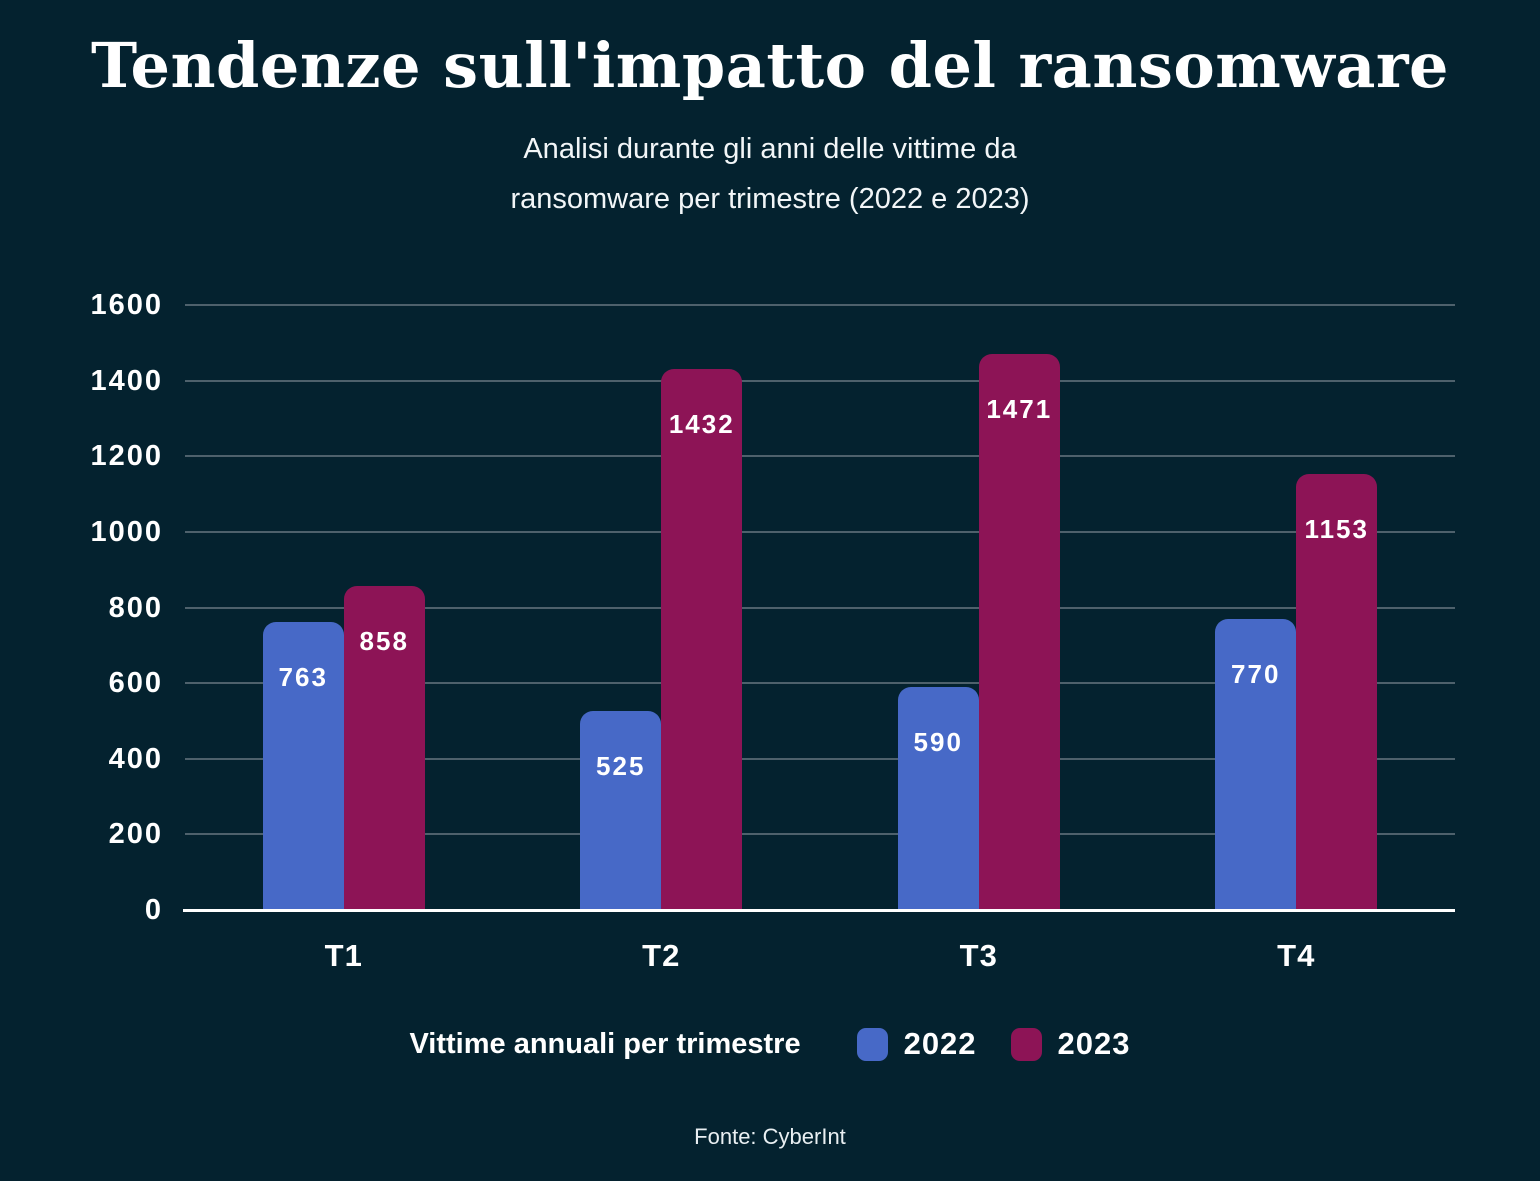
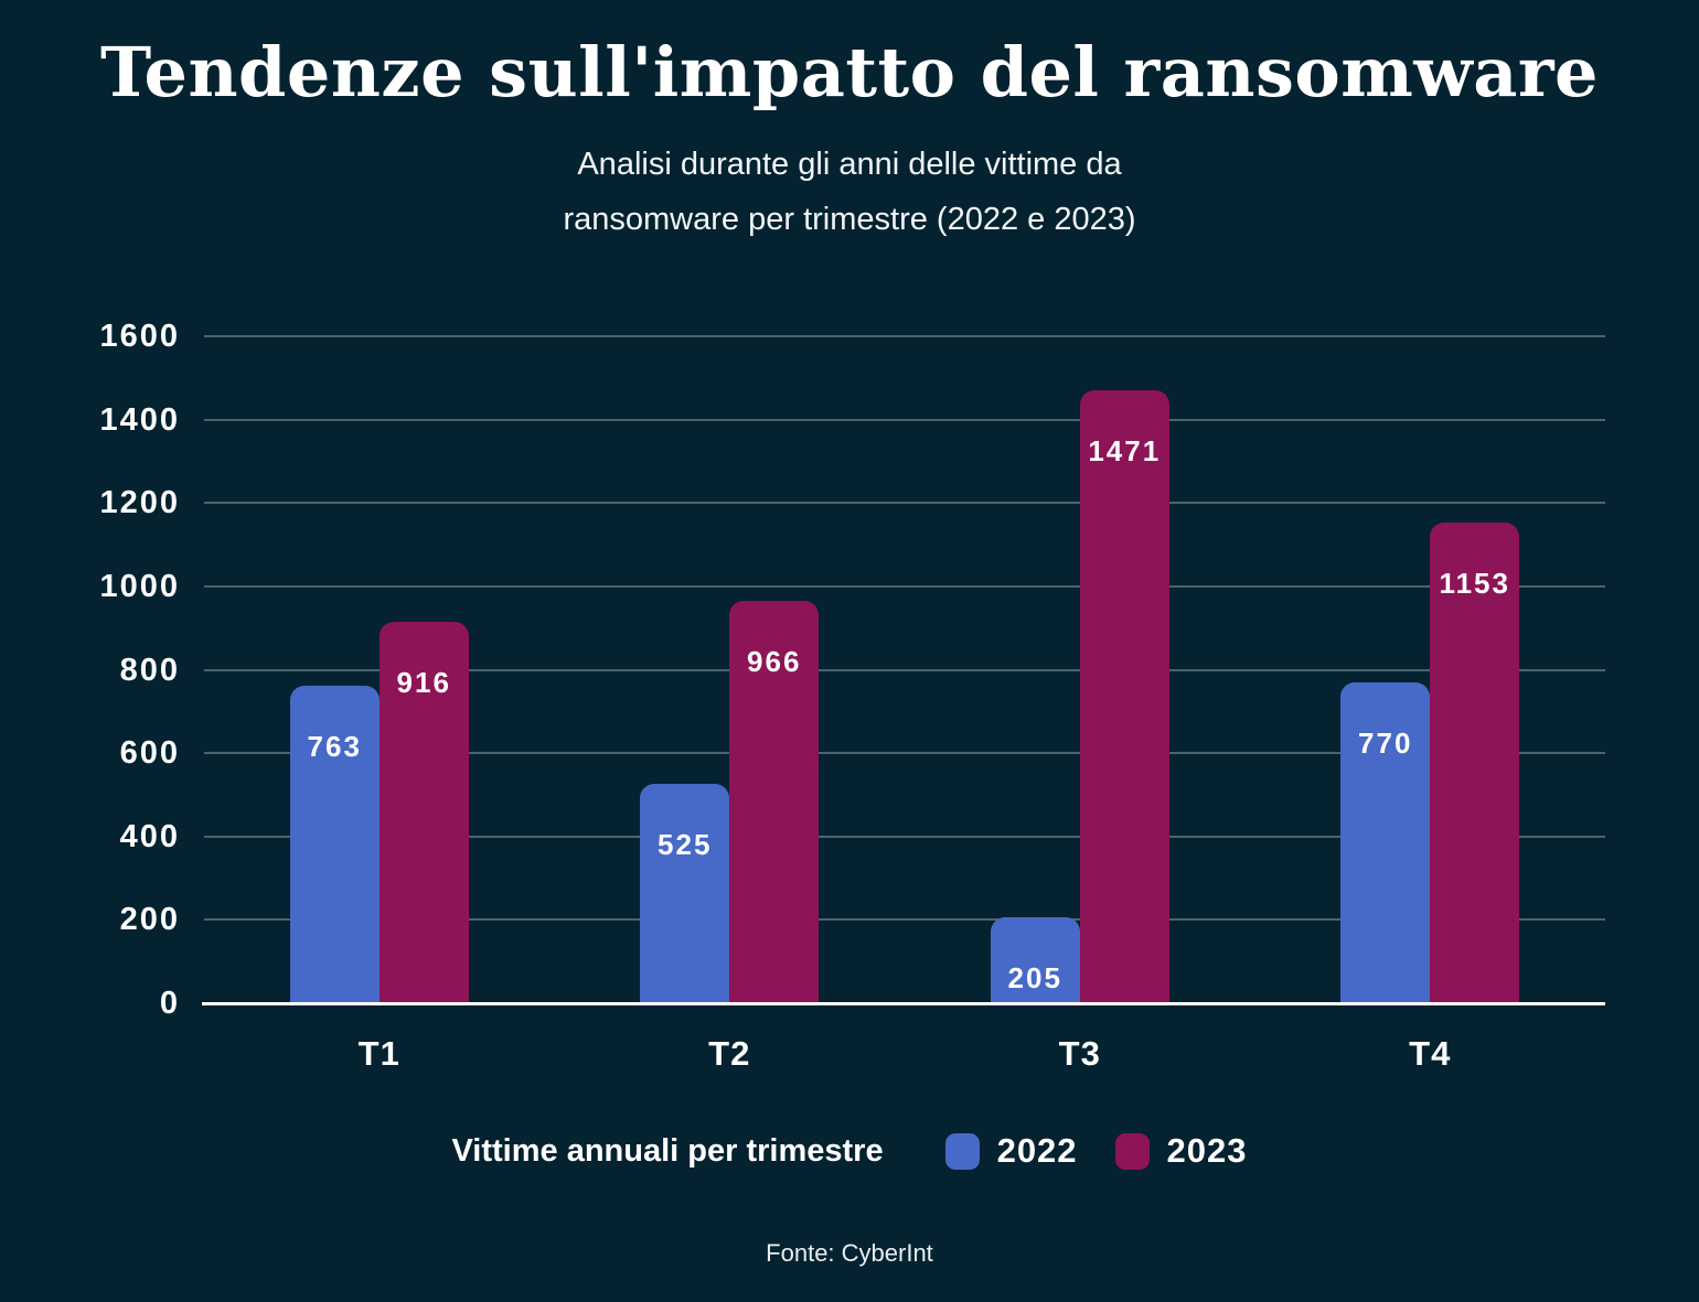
2023/T1: 858 -> 916
2023/T2: 1432 -> 966
2022/T3: 590 -> 205
